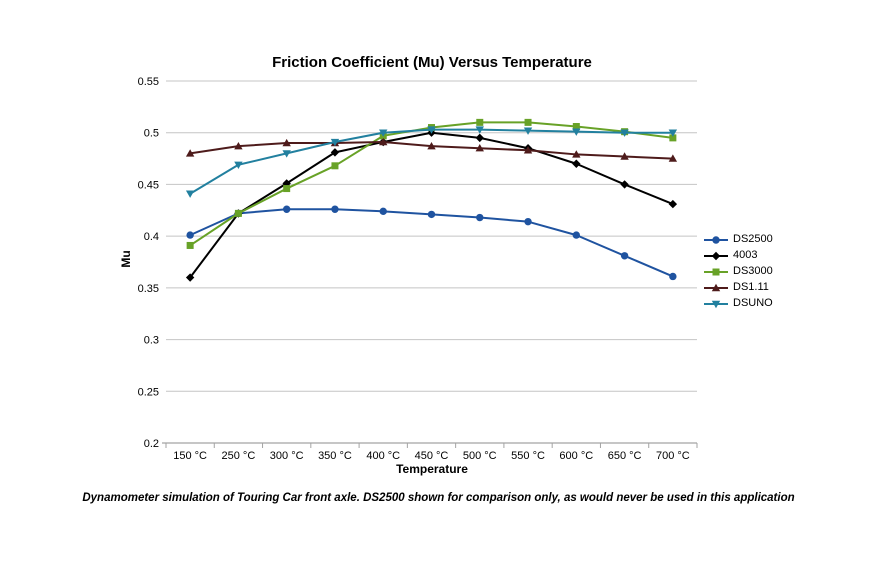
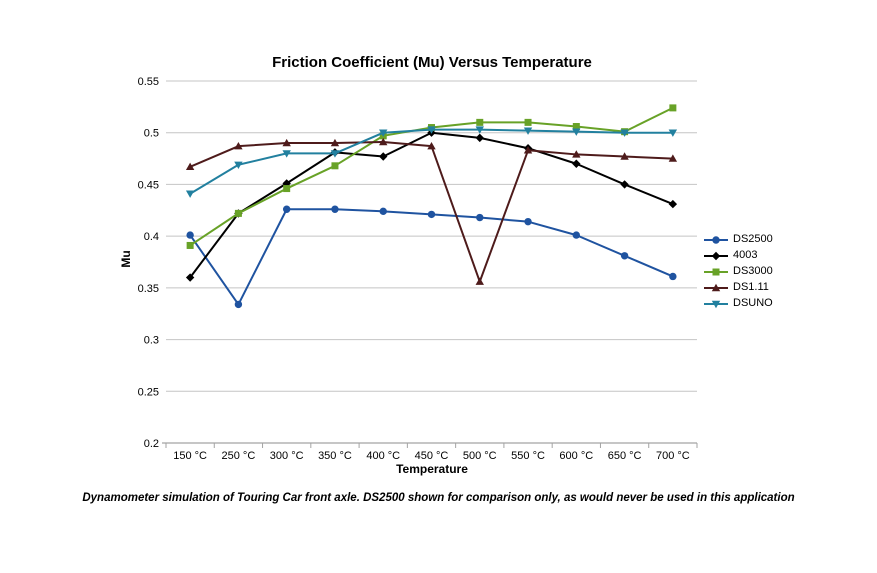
DS1.11/150 °C: 0.480 -> 0.467
DS2500/250 °C: 0.422 -> 0.334
DSUNO/350 °C: 0.491 -> 0.480
4003/400 °C: 0.491 -> 0.477
DS1.11/500 °C: 0.485 -> 0.356
DS3000/700 °C: 0.495 -> 0.524
